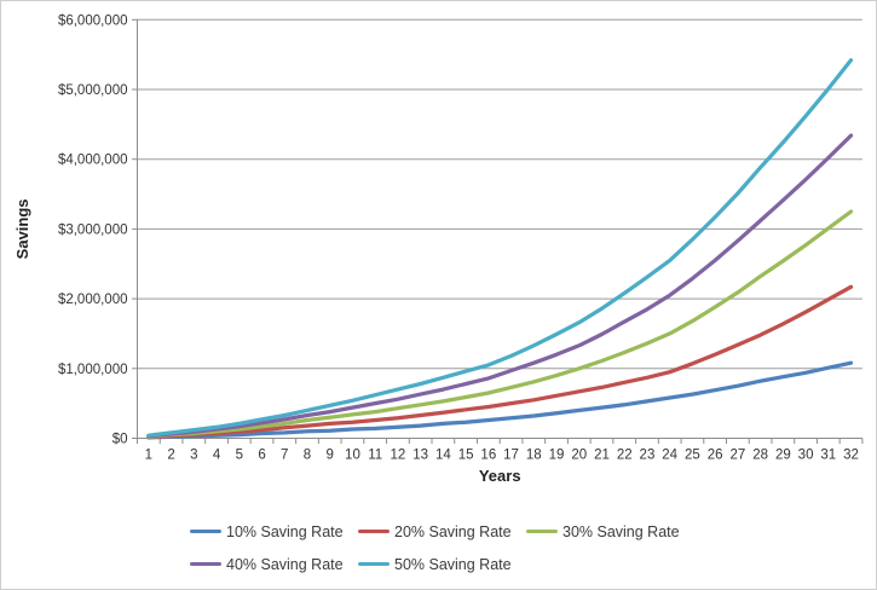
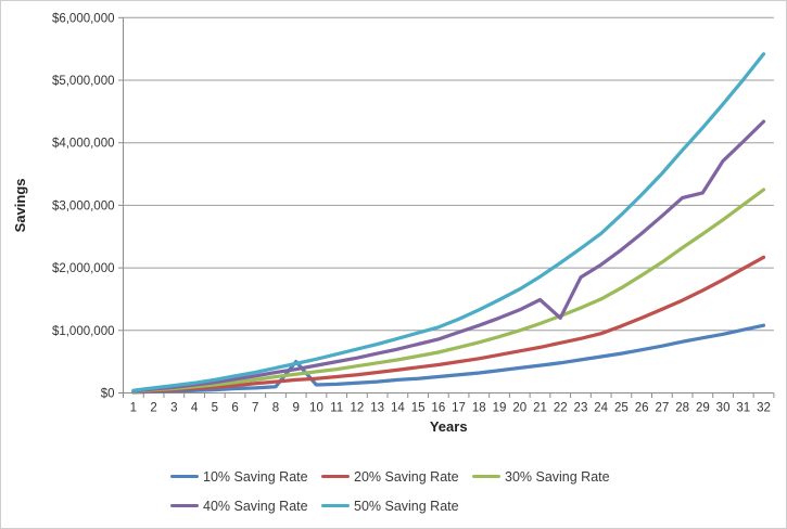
10% Saving Rate/9: $100000 -> $500000
40% Saving Rate/22: $1700000 -> $1200000
40% Saving Rate/29: $3400000 -> $3200000
